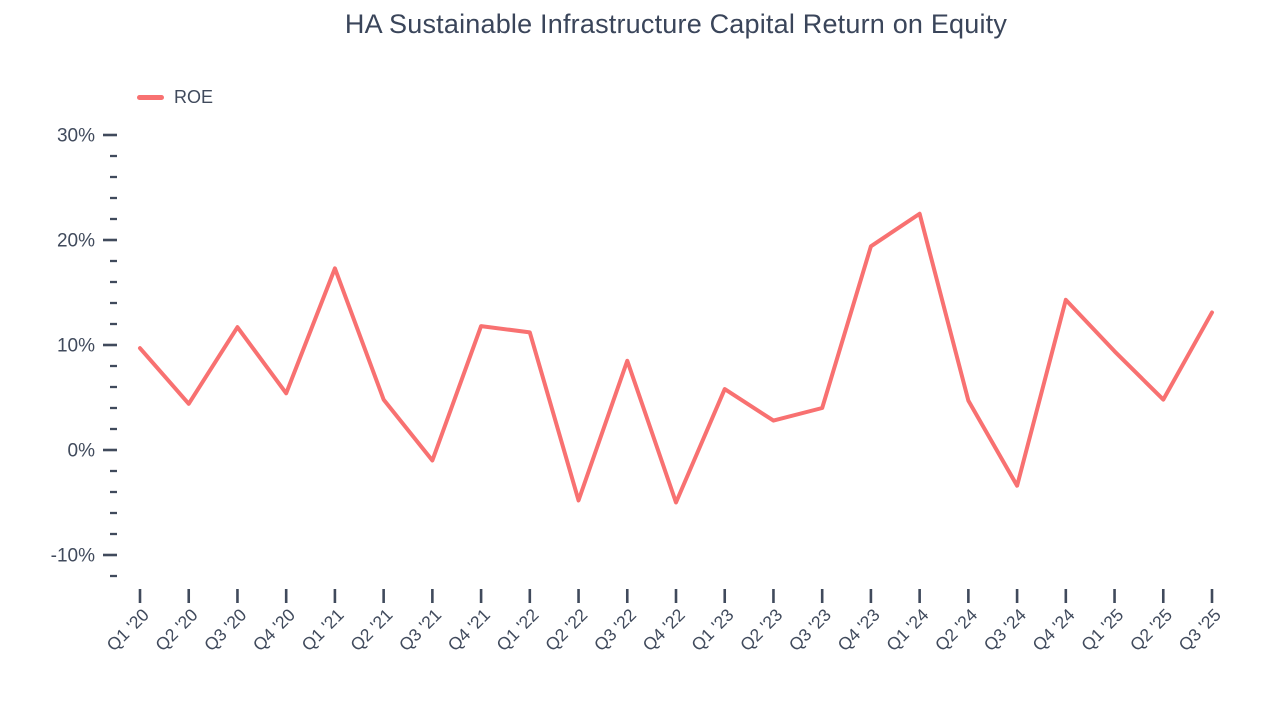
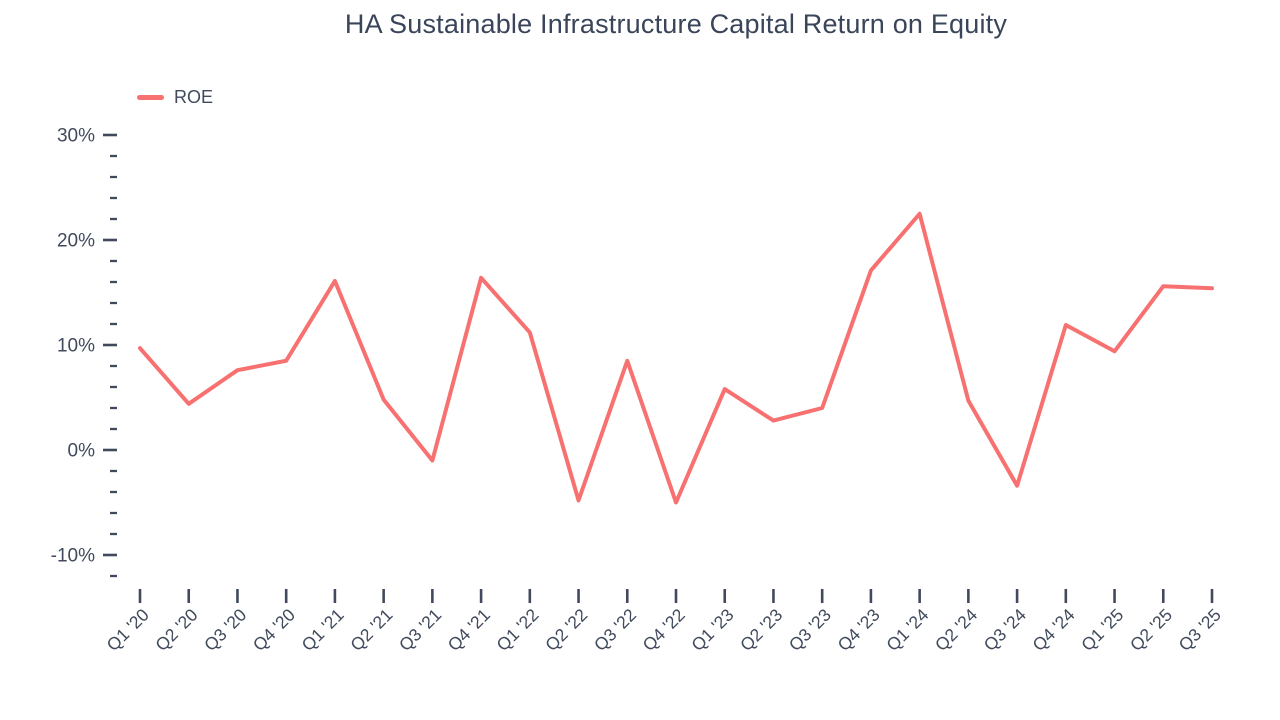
Q3 '20: 11.7% -> 7.6%
Q4 '20: 5.4% -> 8.5%
Q1 '21: 17.3% -> 16.1%
Q4 '21: 11.8% -> 16.4%
Q4 '23: 19.4% -> 17.1%
Q4 '24: 14.3% -> 11.9%
Q2 '25: 4.8% -> 15.6%
Q3 '25: 13.1% -> 15.4%
